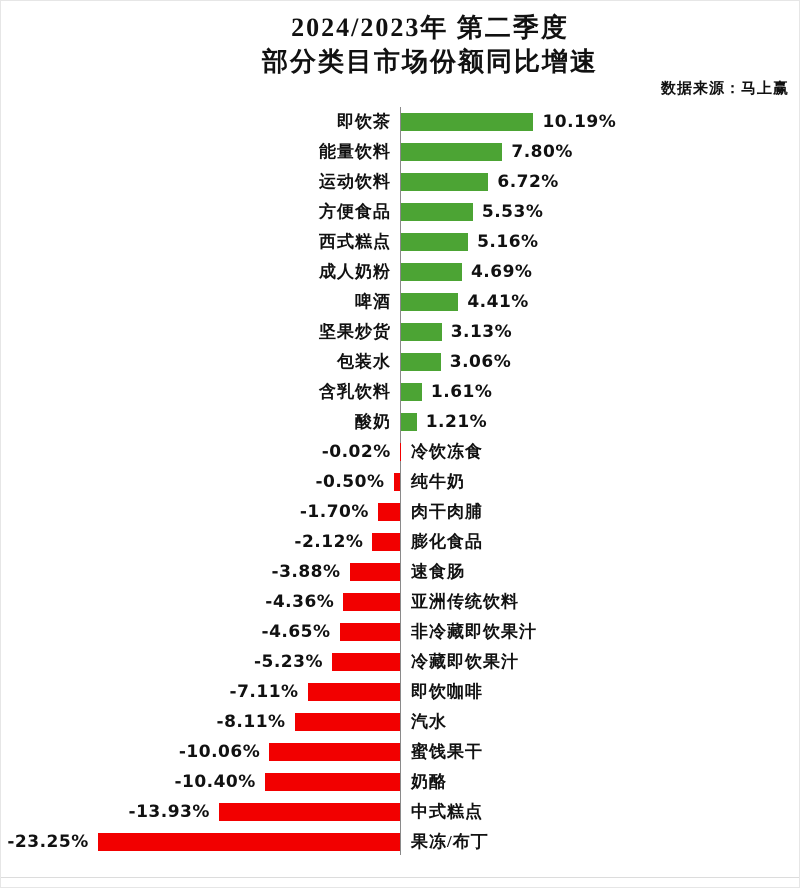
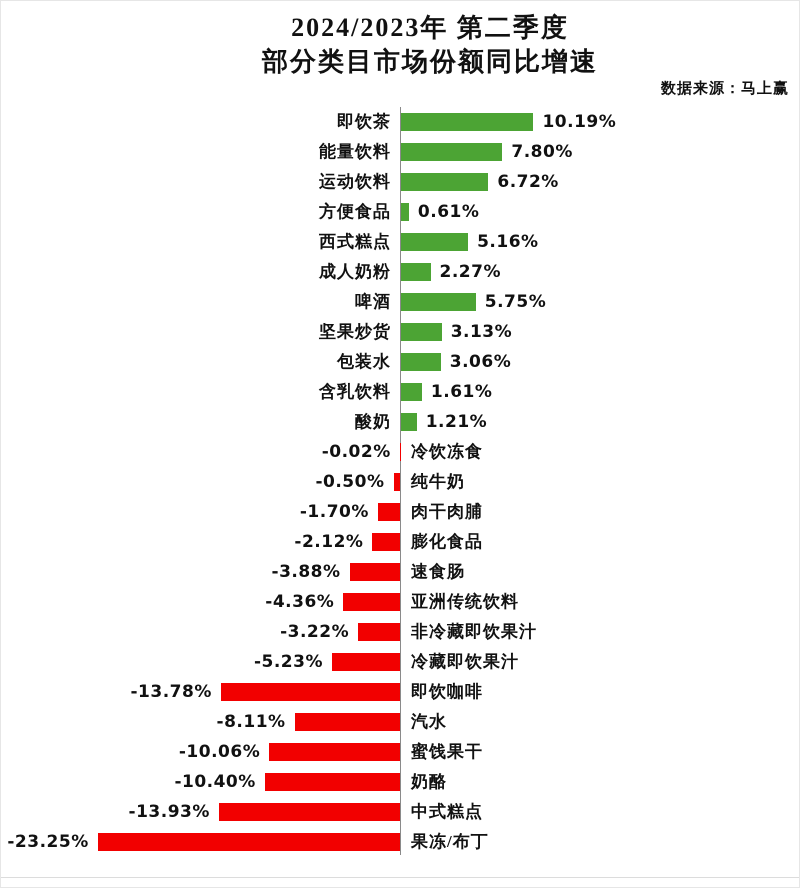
方便食品: 5.53% -> 0.61%
成人奶粉: 4.69% -> 2.27%
啤酒: 4.41% -> 5.75%
非冷藏即饮果汁: -4.65% -> -3.22%
即饮咖啡: -7.11% -> -13.78%
